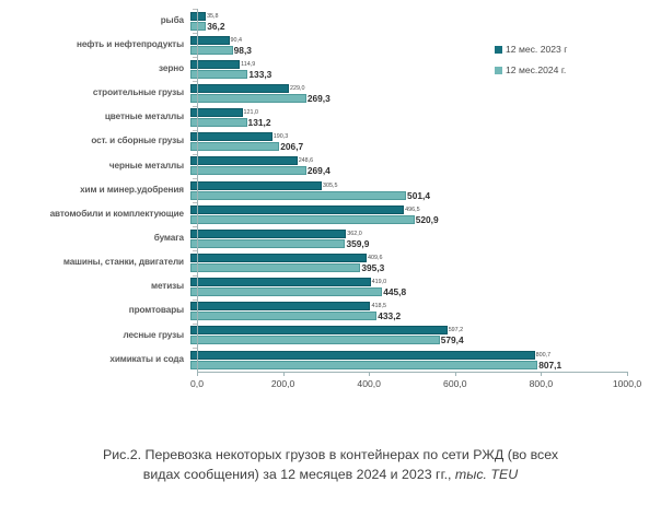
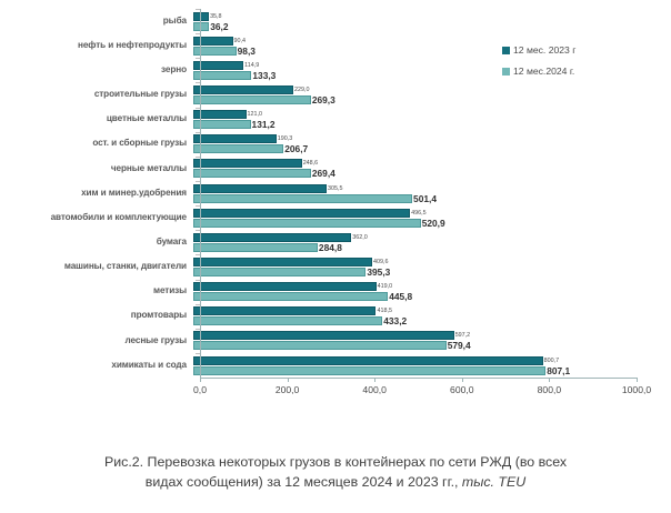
12 мес.2024 г./бумага: 359,9 -> 284,8
